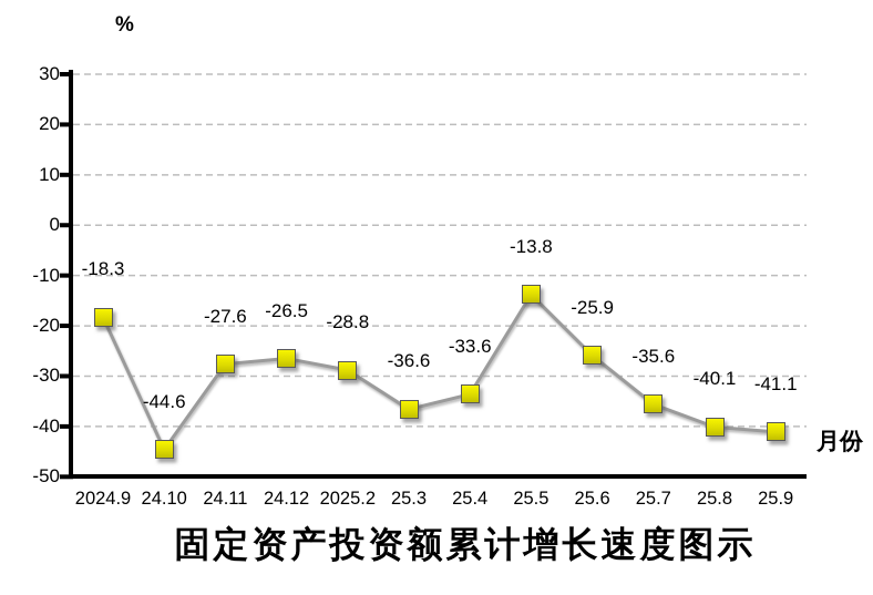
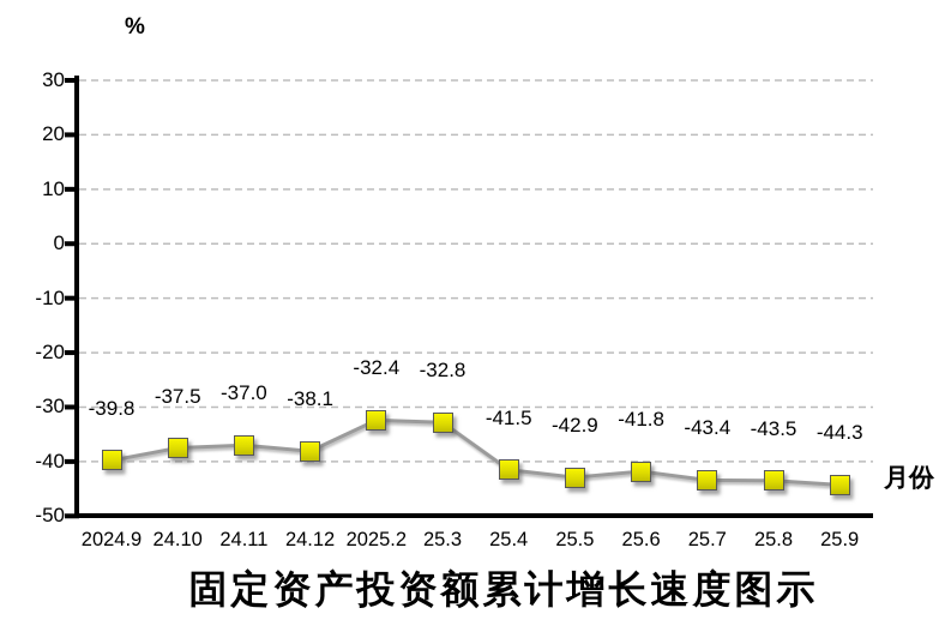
2024.9: -18.3 -> -39.8
24.10: -44.6 -> -37.5
24.11: -27.6 -> -37.0
24.12: -26.5 -> -38.1
2025.2: -28.8 -> -32.4
25.3: -36.6 -> -32.8
25.4: -33.6 -> -41.5
25.5: -13.8 -> -42.9
25.6: -25.9 -> -41.8
25.7: -35.6 -> -43.4
25.8: -40.1 -> -43.5
25.9: -41.1 -> -44.3
